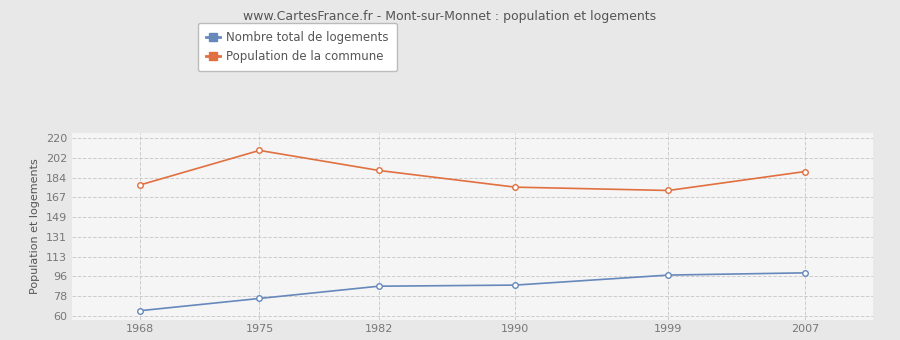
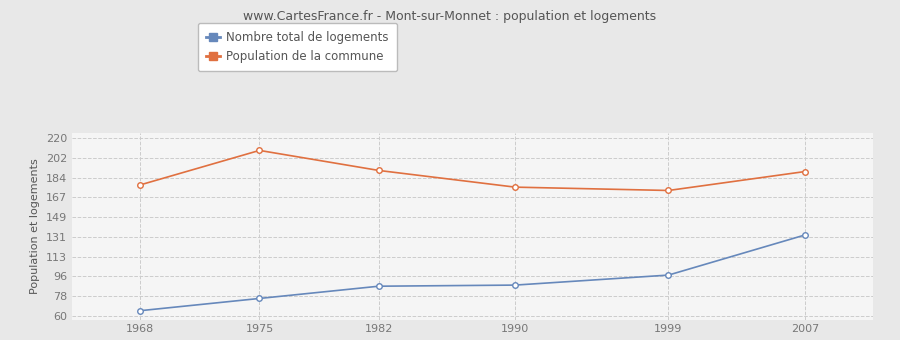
Nombre total de logements/2007: 99 -> 133
